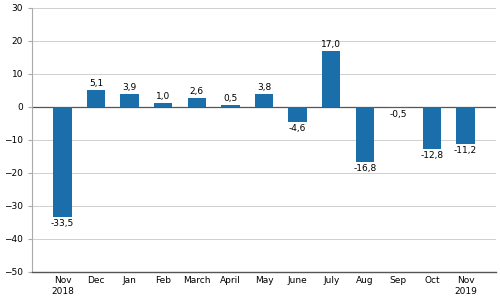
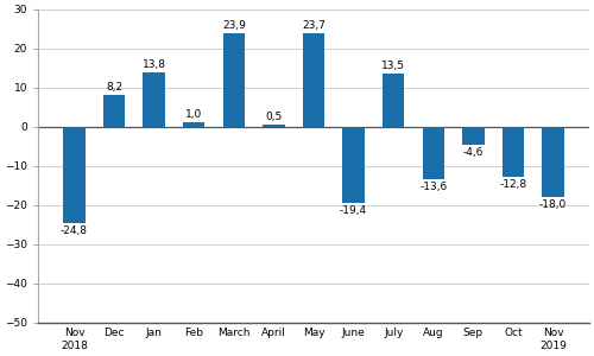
Nov 2018: -33,5 -> -24,8
Dec: 5,1 -> 8,2
Jan: 3,9 -> 13,8
March: 2,6 -> 23,9
May: 3,8 -> 23,7
June: -4,6 -> -19,4
July: 17,0 -> 13,5
Aug: -16,8 -> -13,6
Sep: -0,5 -> -4,6
Nov 2019: -11,2 -> -18,0
